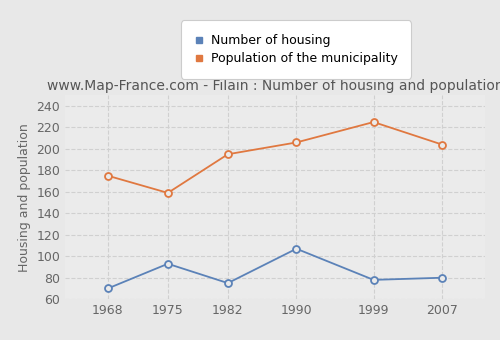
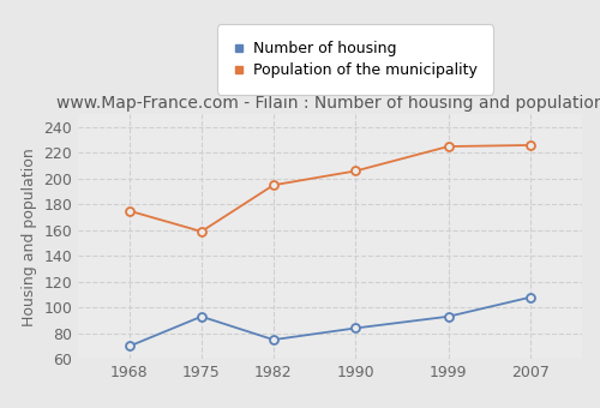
Number of housing/1990: 107 -> 84
Number of housing/1999: 78 -> 93
Number of housing/2007: 80 -> 108
Population of the municipality/2007: 204 -> 226
